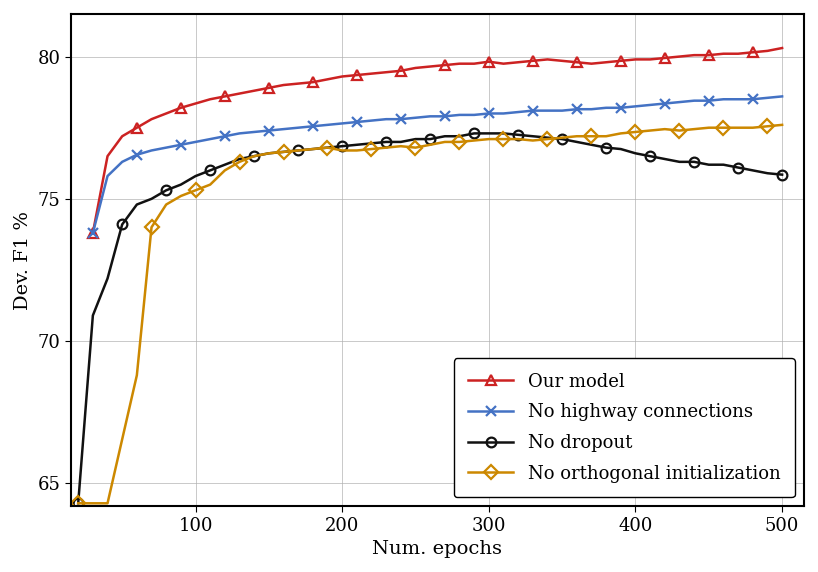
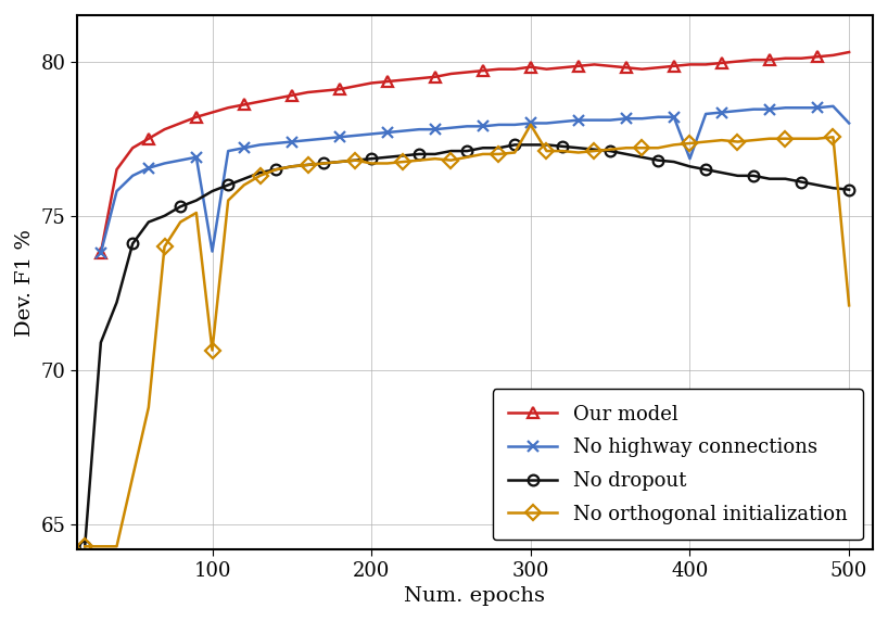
No highway connections/100: 77.00 -> 73.85
No orthogonal initialization/100: 75.30 -> 70.65
No orthogonal initialization/300: 77.10 -> 77.95
No highway connections/400: 78.25 -> 76.85
No highway connections/500: 78.60 -> 78.00
No orthogonal initialization/500: 77.60 -> 72.10
